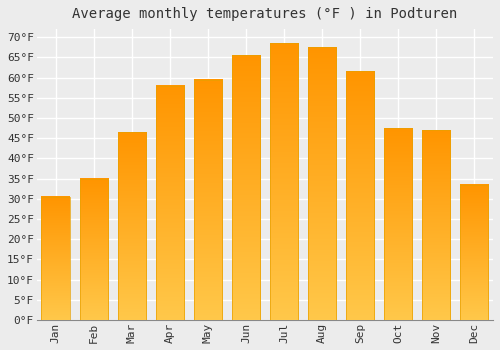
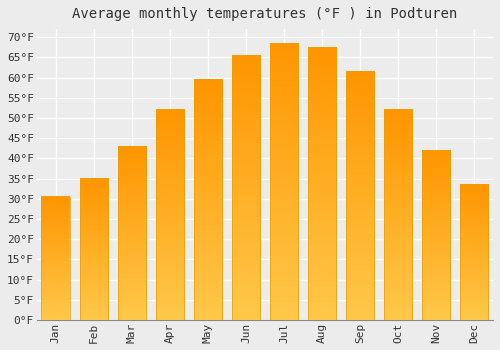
Mar: 46.5°F -> 43.0°F
Apr: 58.0°F -> 52.0°F
Oct: 47.5°F -> 52.0°F
Nov: 47.0°F -> 42.0°F
